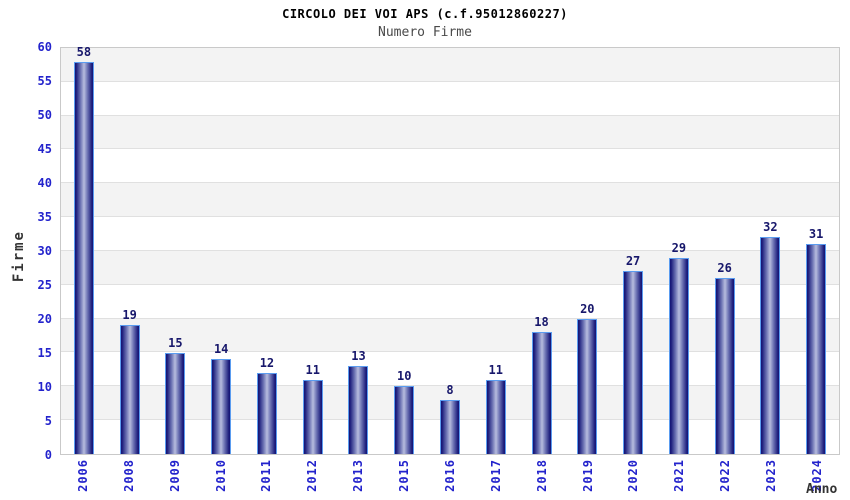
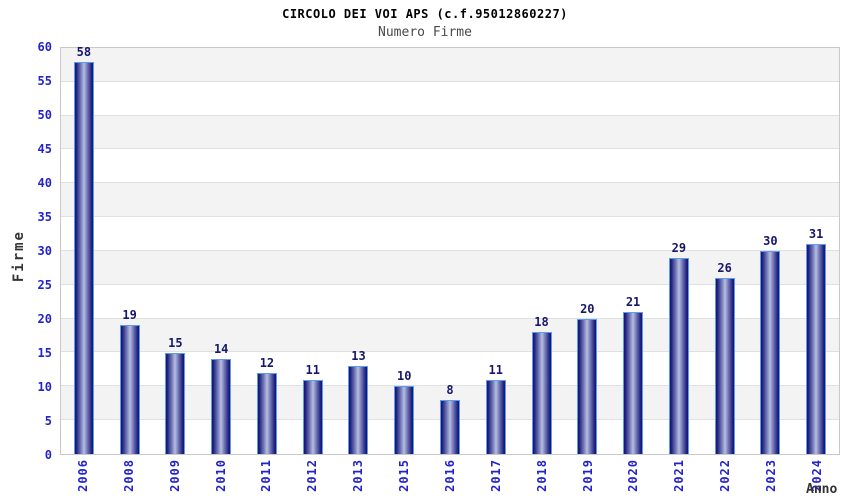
2020: 27 -> 21
2023: 32 -> 30
